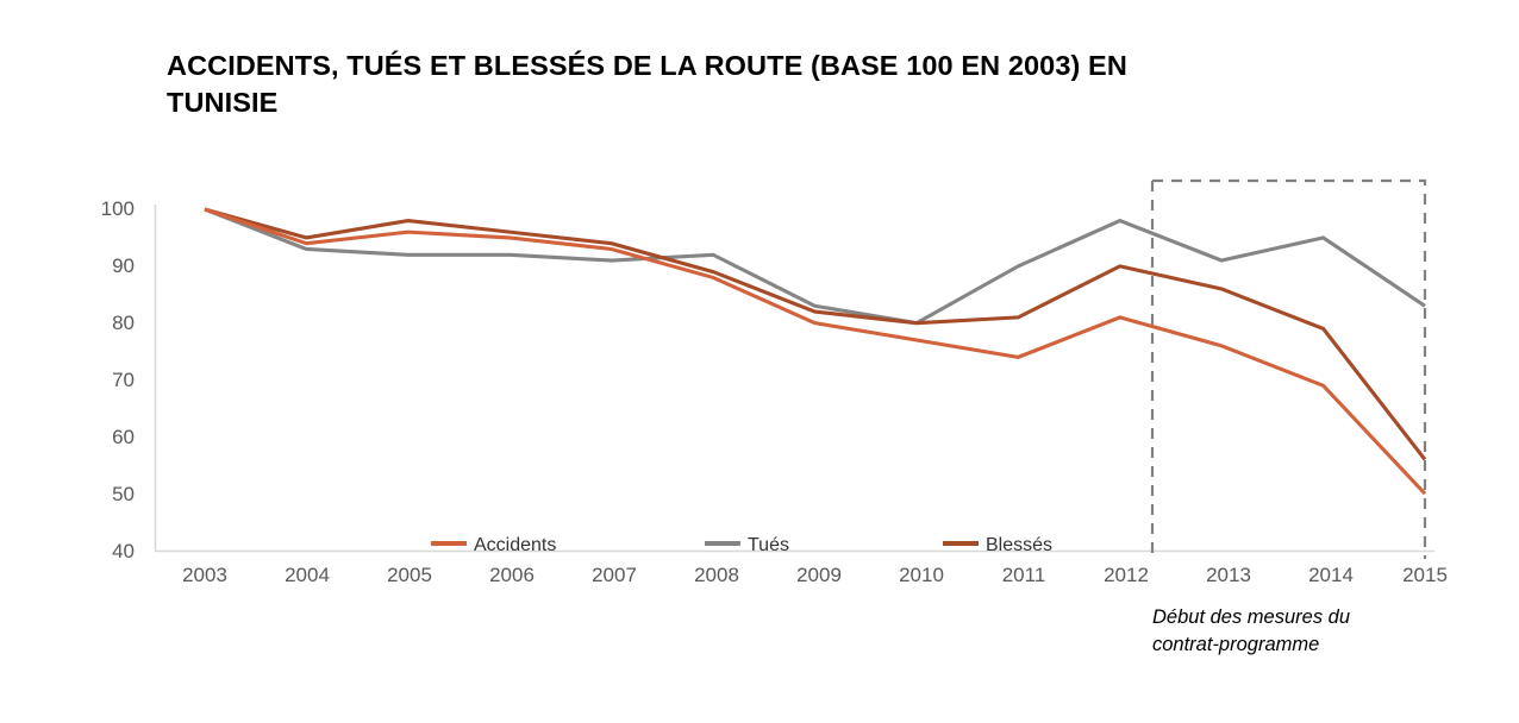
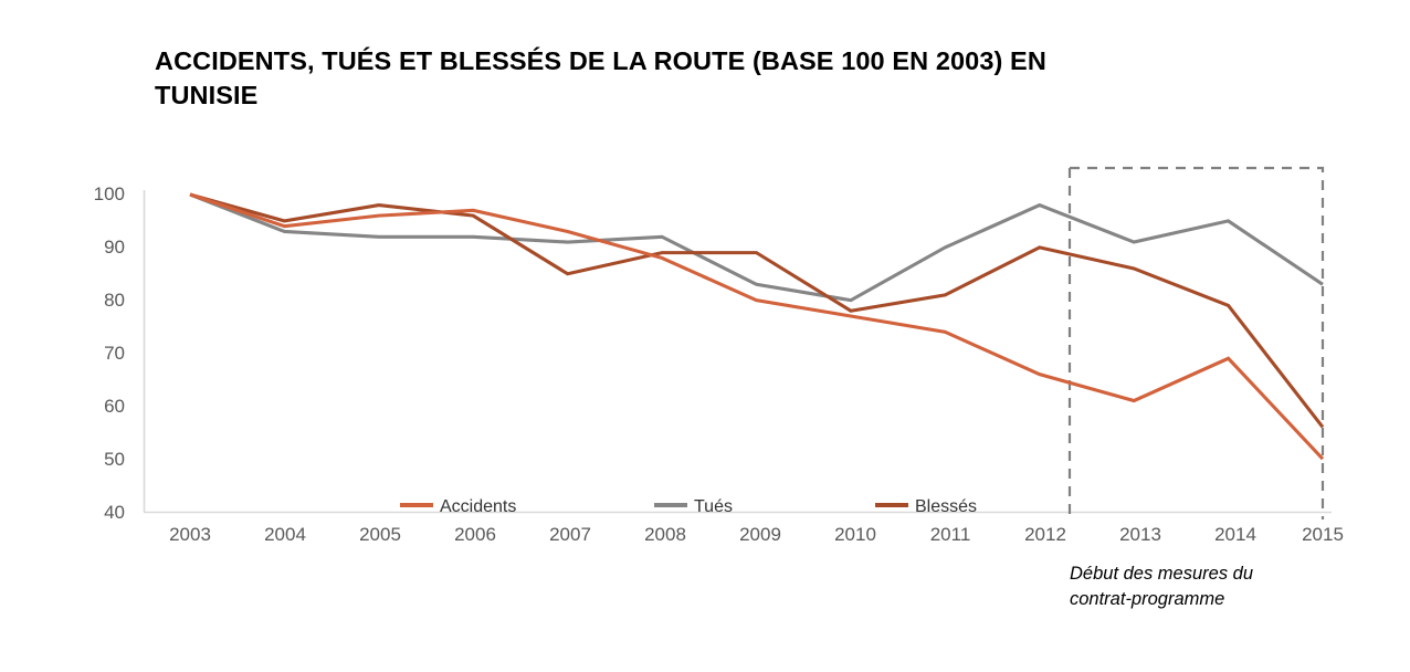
Accidents/2006: 95 -> 97
Blessés/2007: 94 -> 85
Blessés/2009: 82 -> 89
Blessés/2010: 80 -> 78
Accidents/2012: 81 -> 66
Accidents/2013: 76 -> 61
